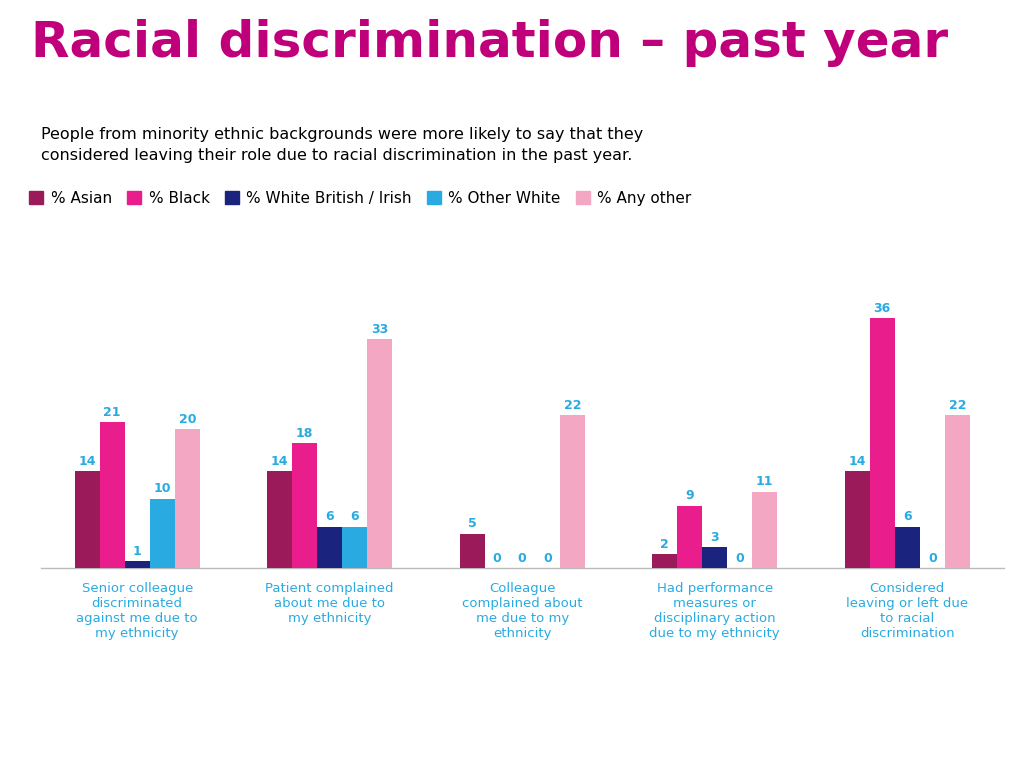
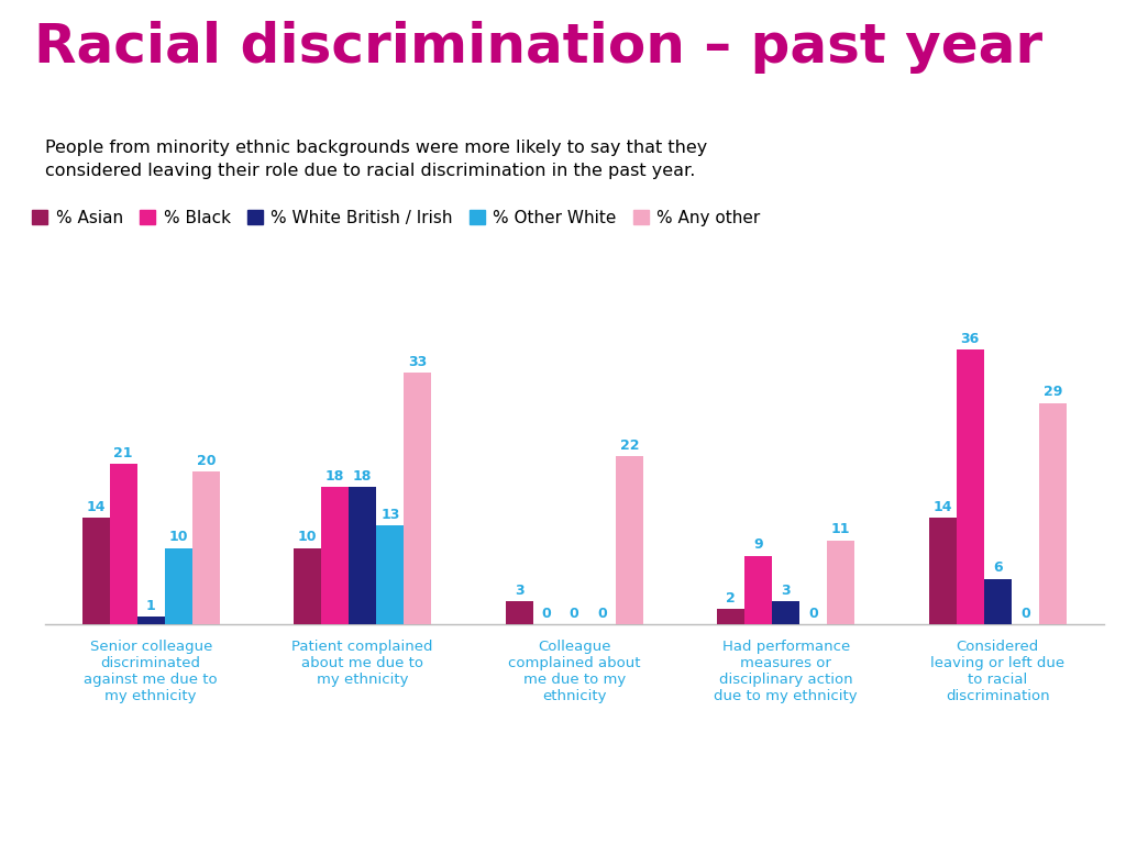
% Asian/Patient complained about me due to my ethnicity: 14 -> 10
% White British / Irish/Patient complained about me due to my ethnicity: 6 -> 18
% Other White/Patient complained about me due to my ethnicity: 6 -> 13
% Asian/Colleague complained about me due to my ethnicity: 5 -> 3
% Any other/Considered leaving or left due to racial discrimination: 22 -> 29
